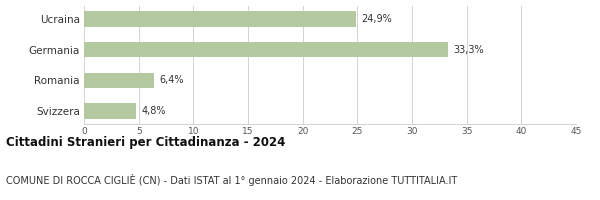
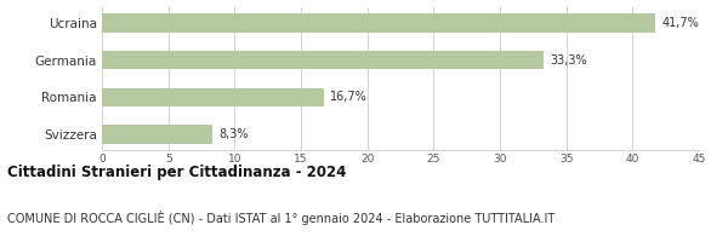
Ucraina: 24,9% -> 41,7%
Romania: 6,4% -> 16,7%
Svizzera: 4,8% -> 8,3%
